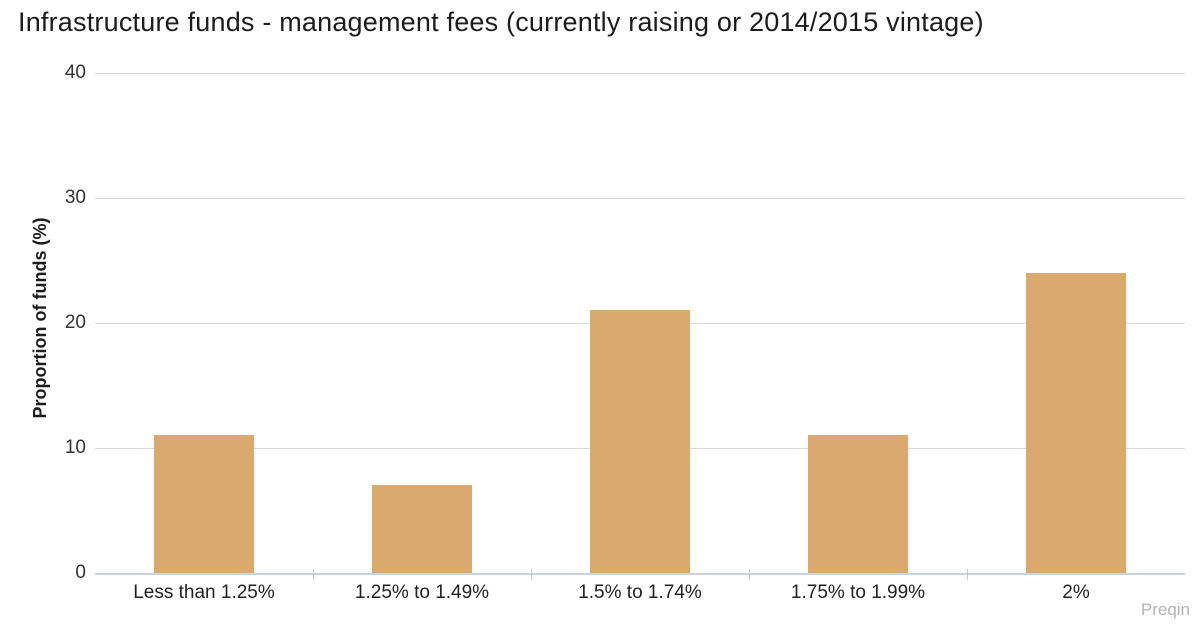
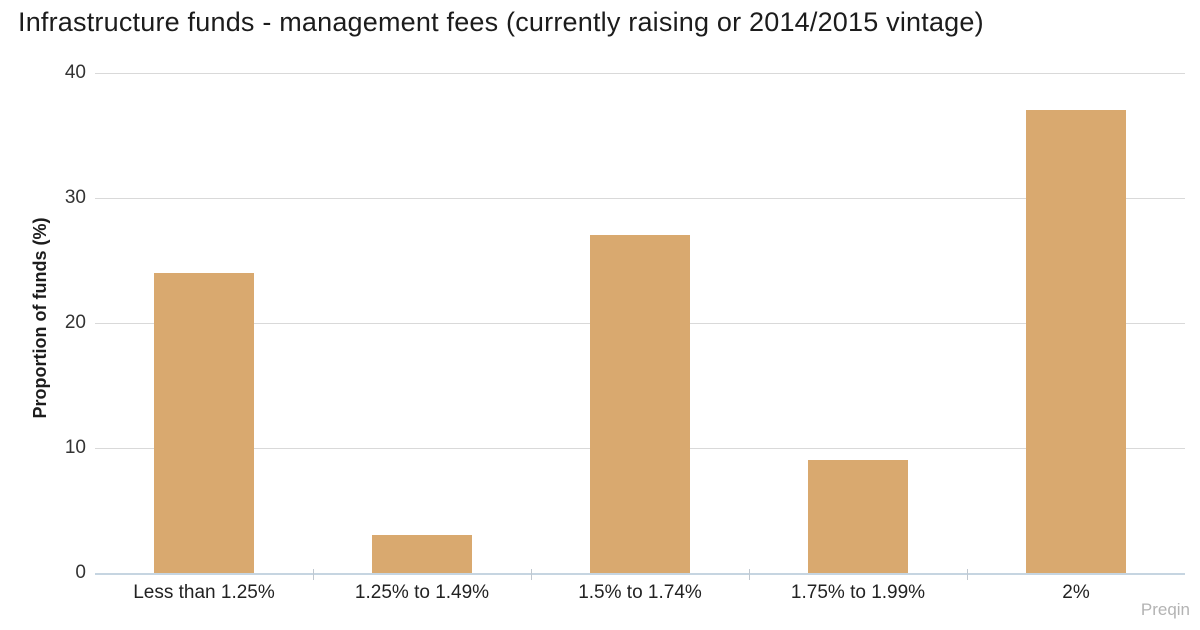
Less than 1.25%: 11 -> 24
1.25% to 1.49%: 7 -> 3
1.5% to 1.74%: 21 -> 27
1.75% to 1.99%: 11 -> 9
2%: 24 -> 37
